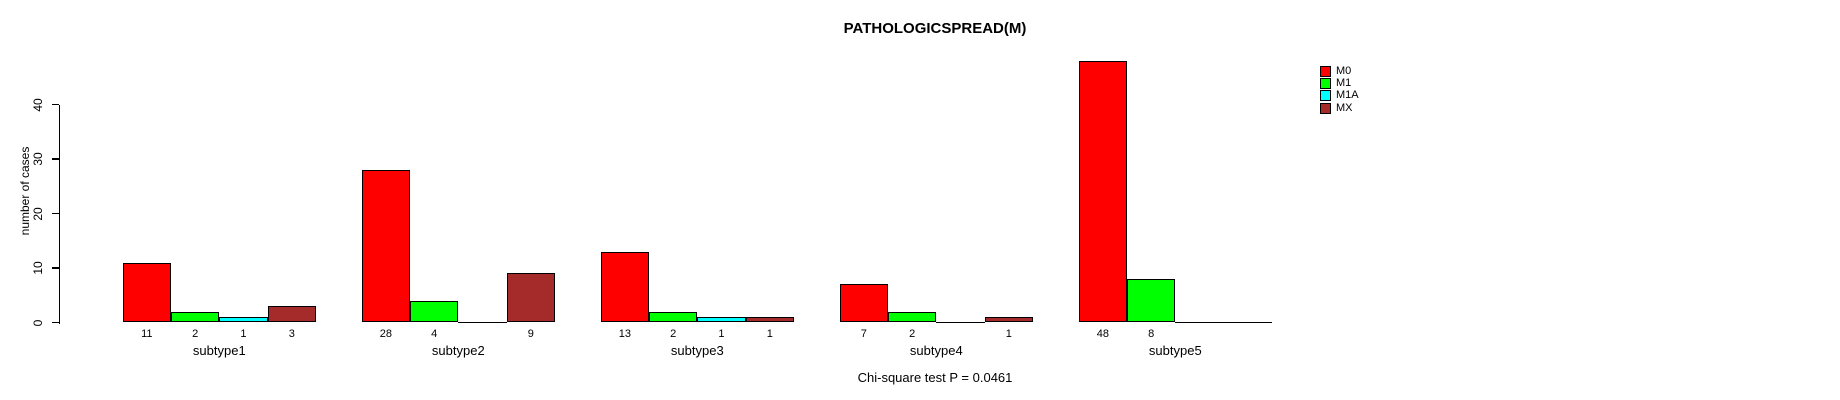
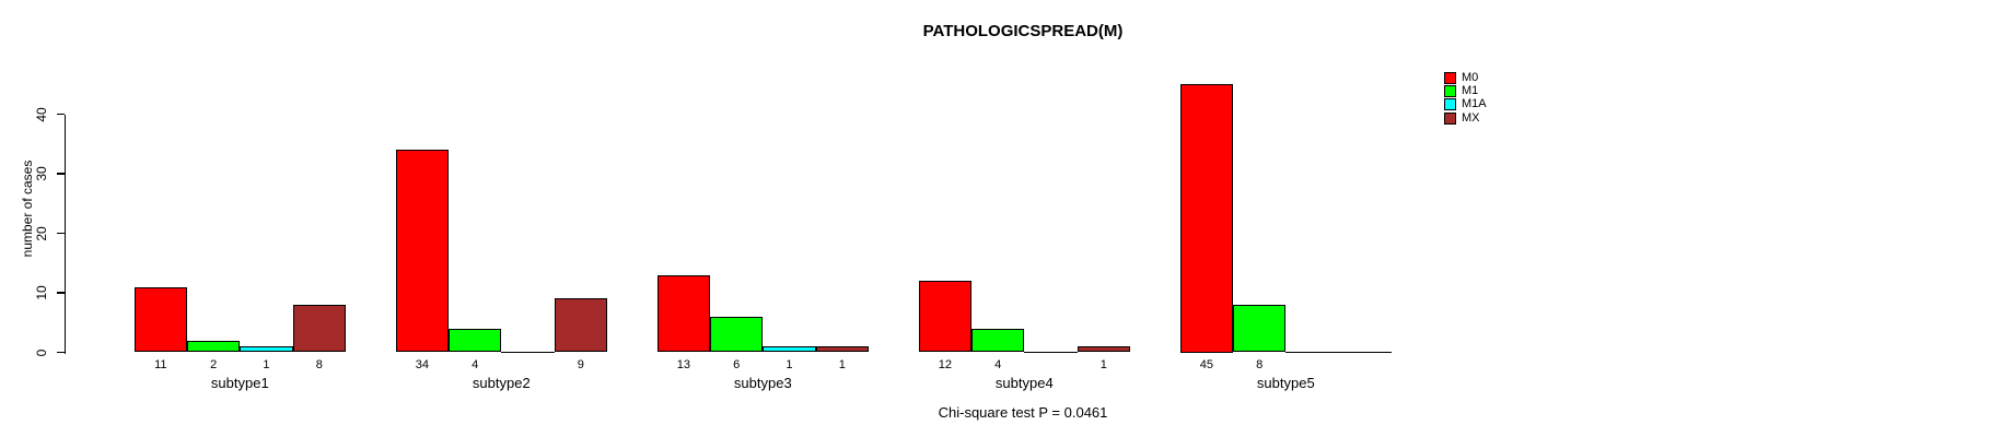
MX/subtype1: 3 -> 8
M0/subtype2: 28 -> 34
M1/subtype3: 2 -> 6
M0/subtype4: 7 -> 12
M1/subtype4: 2 -> 4
M0/subtype5: 48 -> 45
